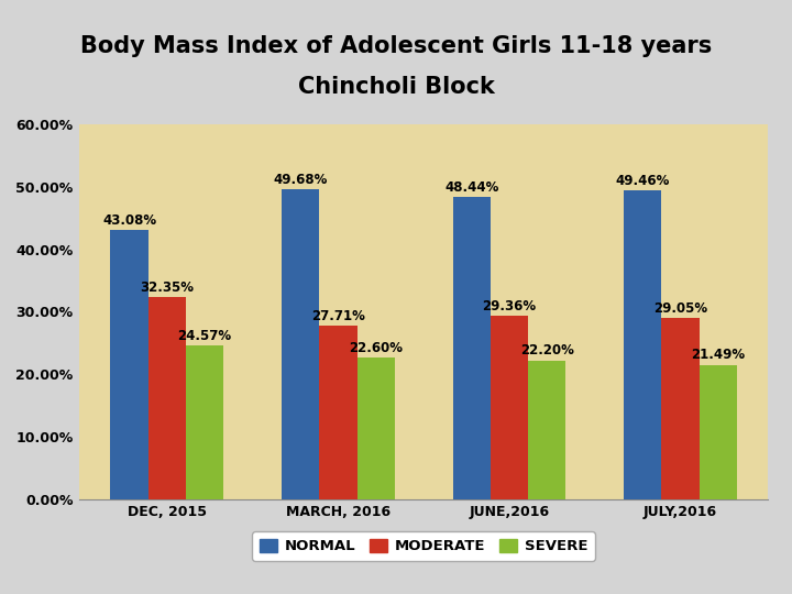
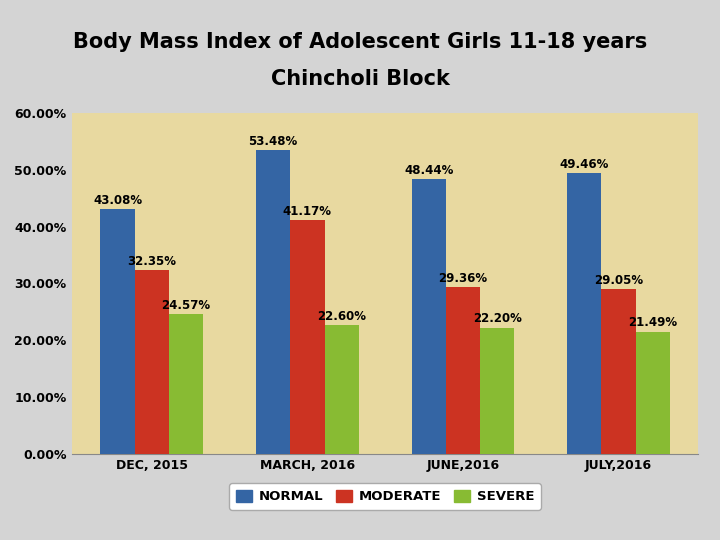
NORMAL/MARCH, 2016: 49.68% -> 53.48%
MODERATE/MARCH, 2016: 27.71% -> 41.17%
